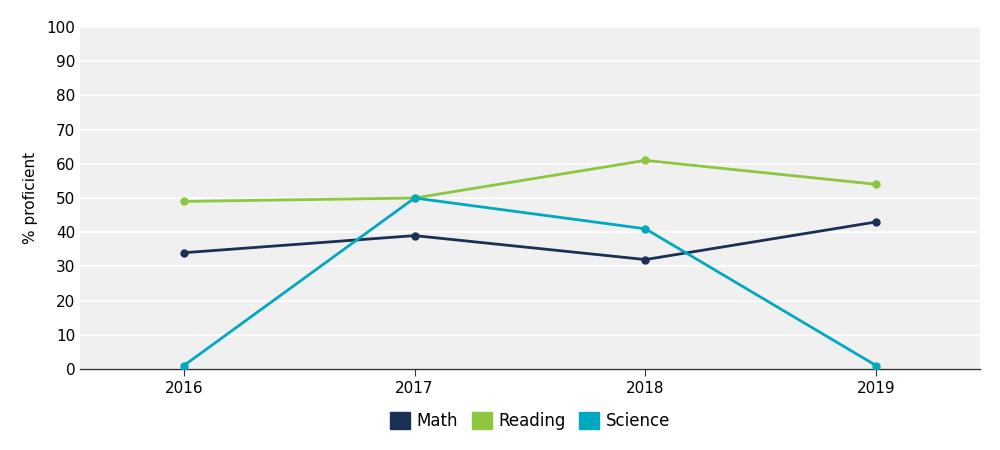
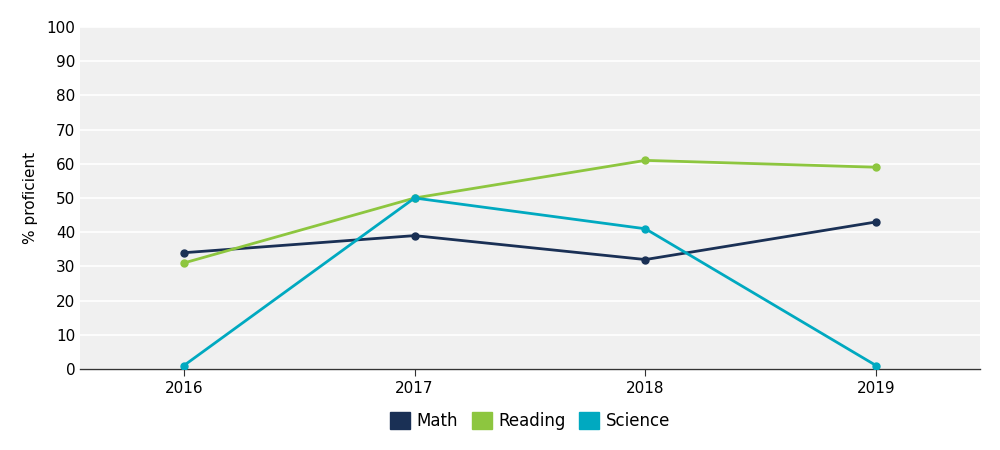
Reading/2016: 49 -> 31
Reading/2019: 54 -> 59
